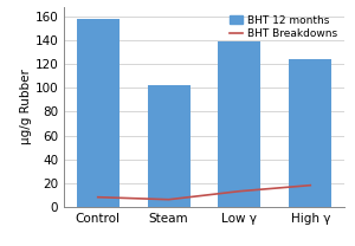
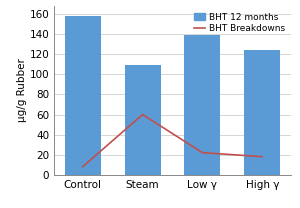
BHT 12 months/Steam: 102 -> 109
BHT Breakdowns/Steam: 6 -> 60
BHT Breakdowns/Low γ: 13 -> 22
